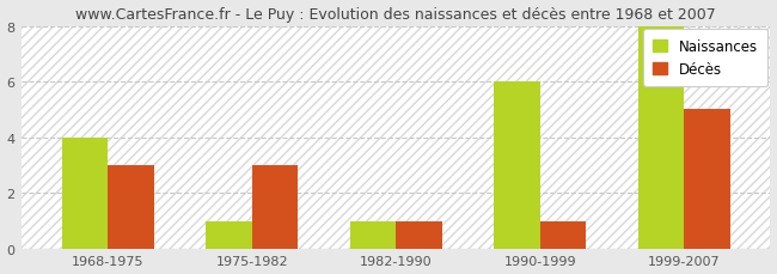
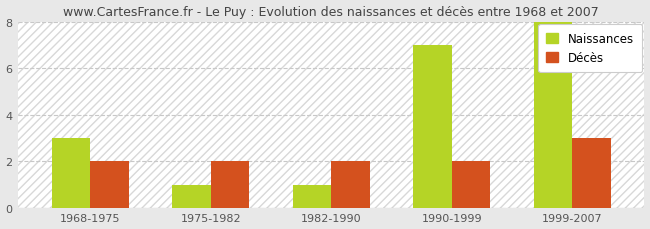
Naissances/1968-1975: 4 -> 3
Décès/1968-1975: 3 -> 2
Décès/1975-1982: 3 -> 2
Décès/1982-1990: 1 -> 2
Naissances/1990-1999: 6 -> 7
Décès/1990-1999: 1 -> 2
Décès/1999-2007: 5 -> 3
